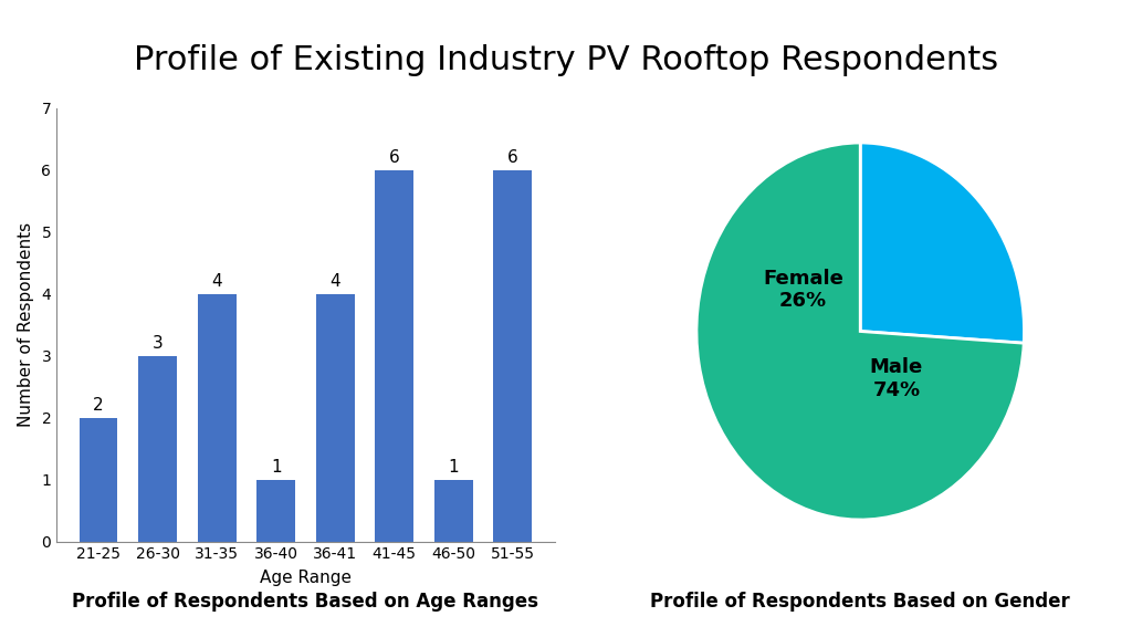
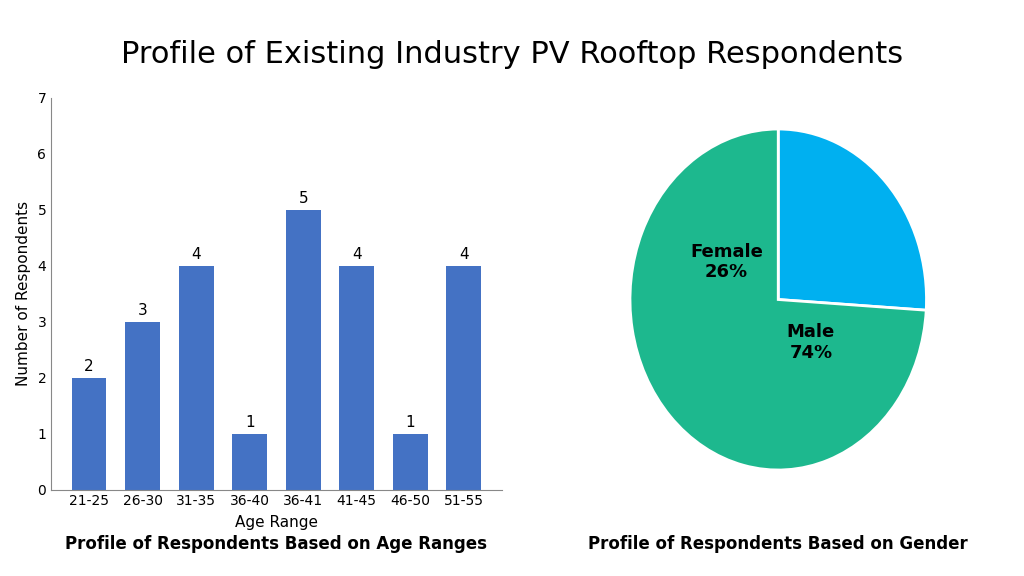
36-41: 4 -> 5
41-45: 6 -> 4
51-55: 6 -> 4
